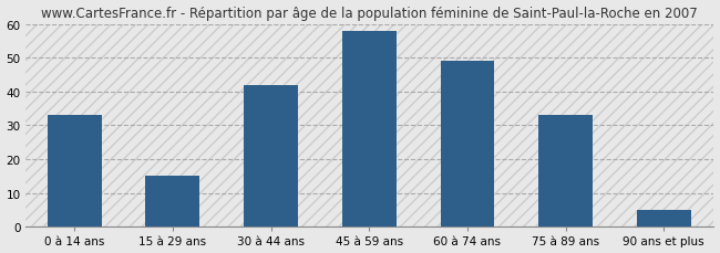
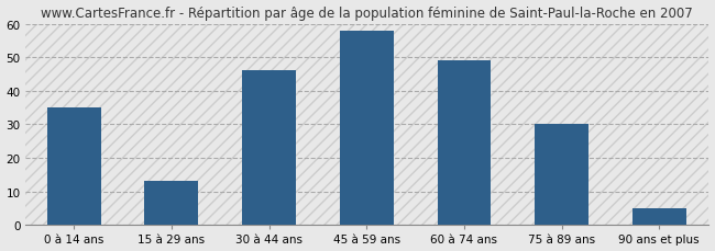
0 à 14 ans: 33 -> 35
15 à 29 ans: 15 -> 13
30 à 44 ans: 42 -> 46
75 à 89 ans: 33 -> 30
